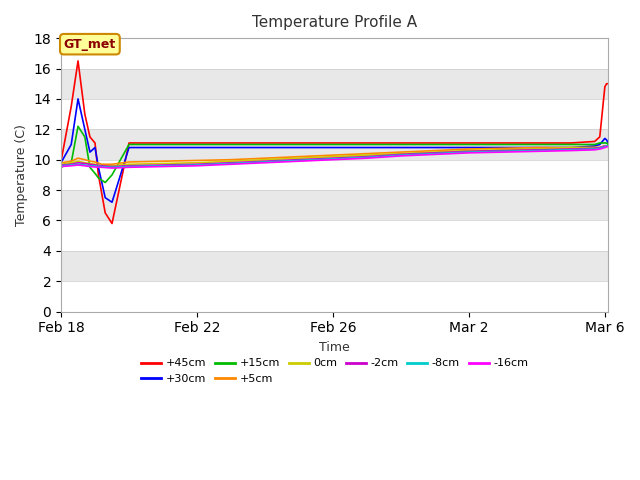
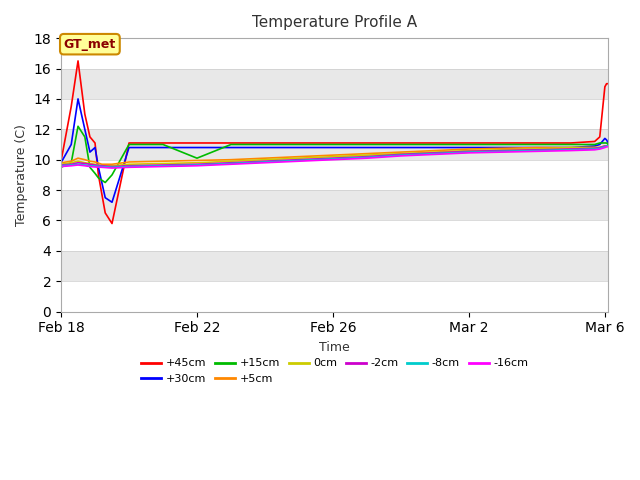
+15cm/Feb 22: 11.0 -> 10.1
